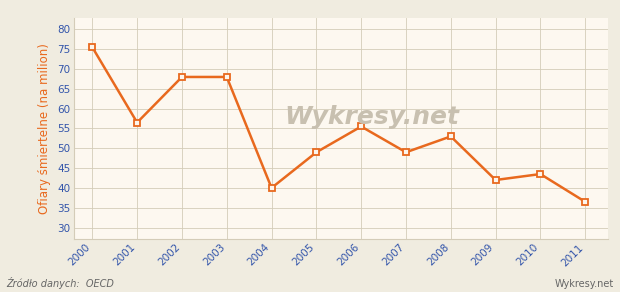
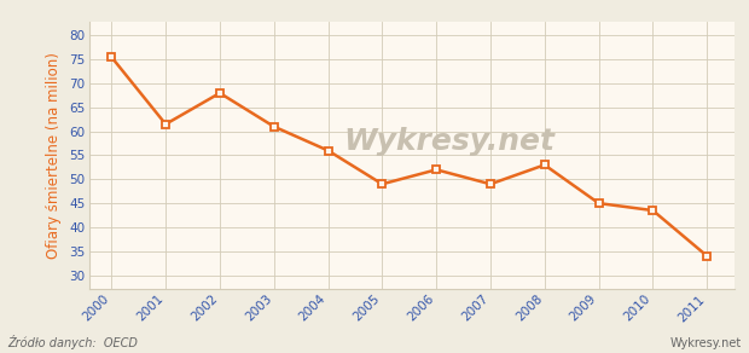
2001: 56.5 -> 61.5
2003: 68.0 -> 61.0
2004: 40.0 -> 56.0
2006: 55.5 -> 52.0
2009: 42.0 -> 45.0
2011: 36.5 -> 34.0
